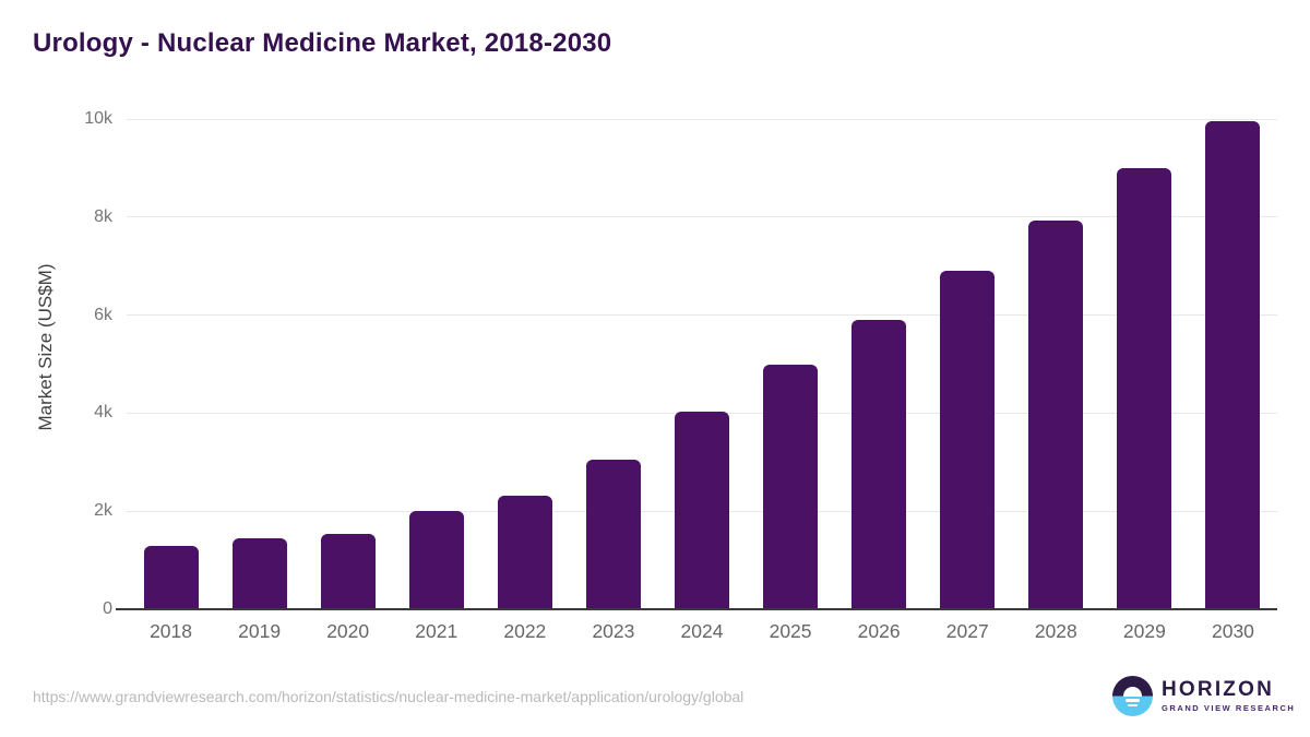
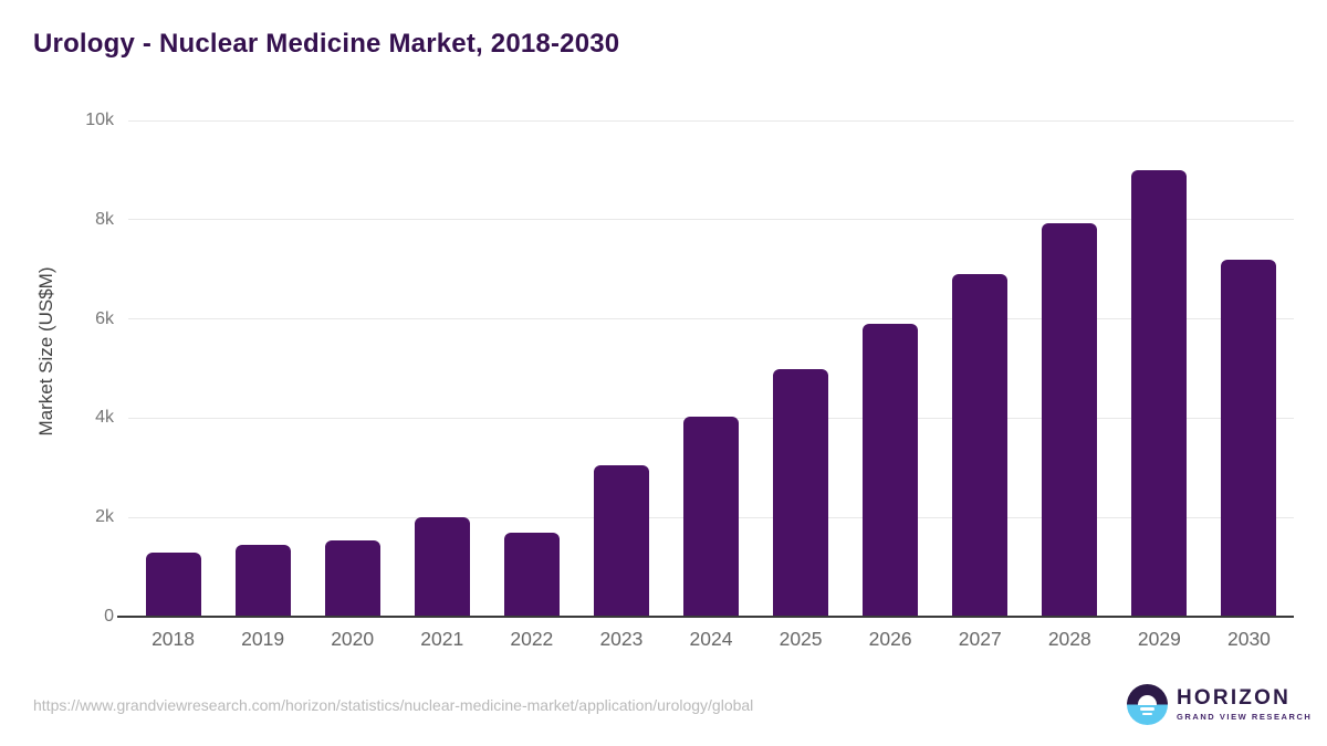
2022: 2.3k -> 1.7k
2030: 10.0k -> 7.2k
